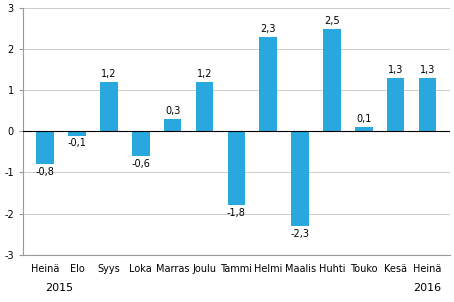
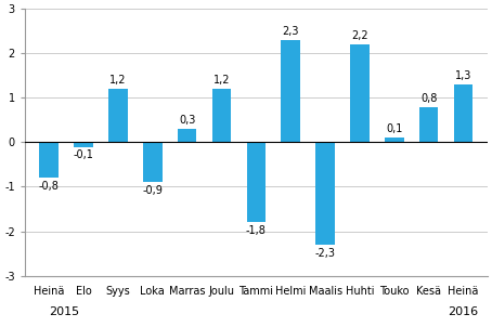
Loka: -0,6 -> -0,9
Huhti: 2,5 -> 2,2
Kesä: 1,3 -> 0,8
